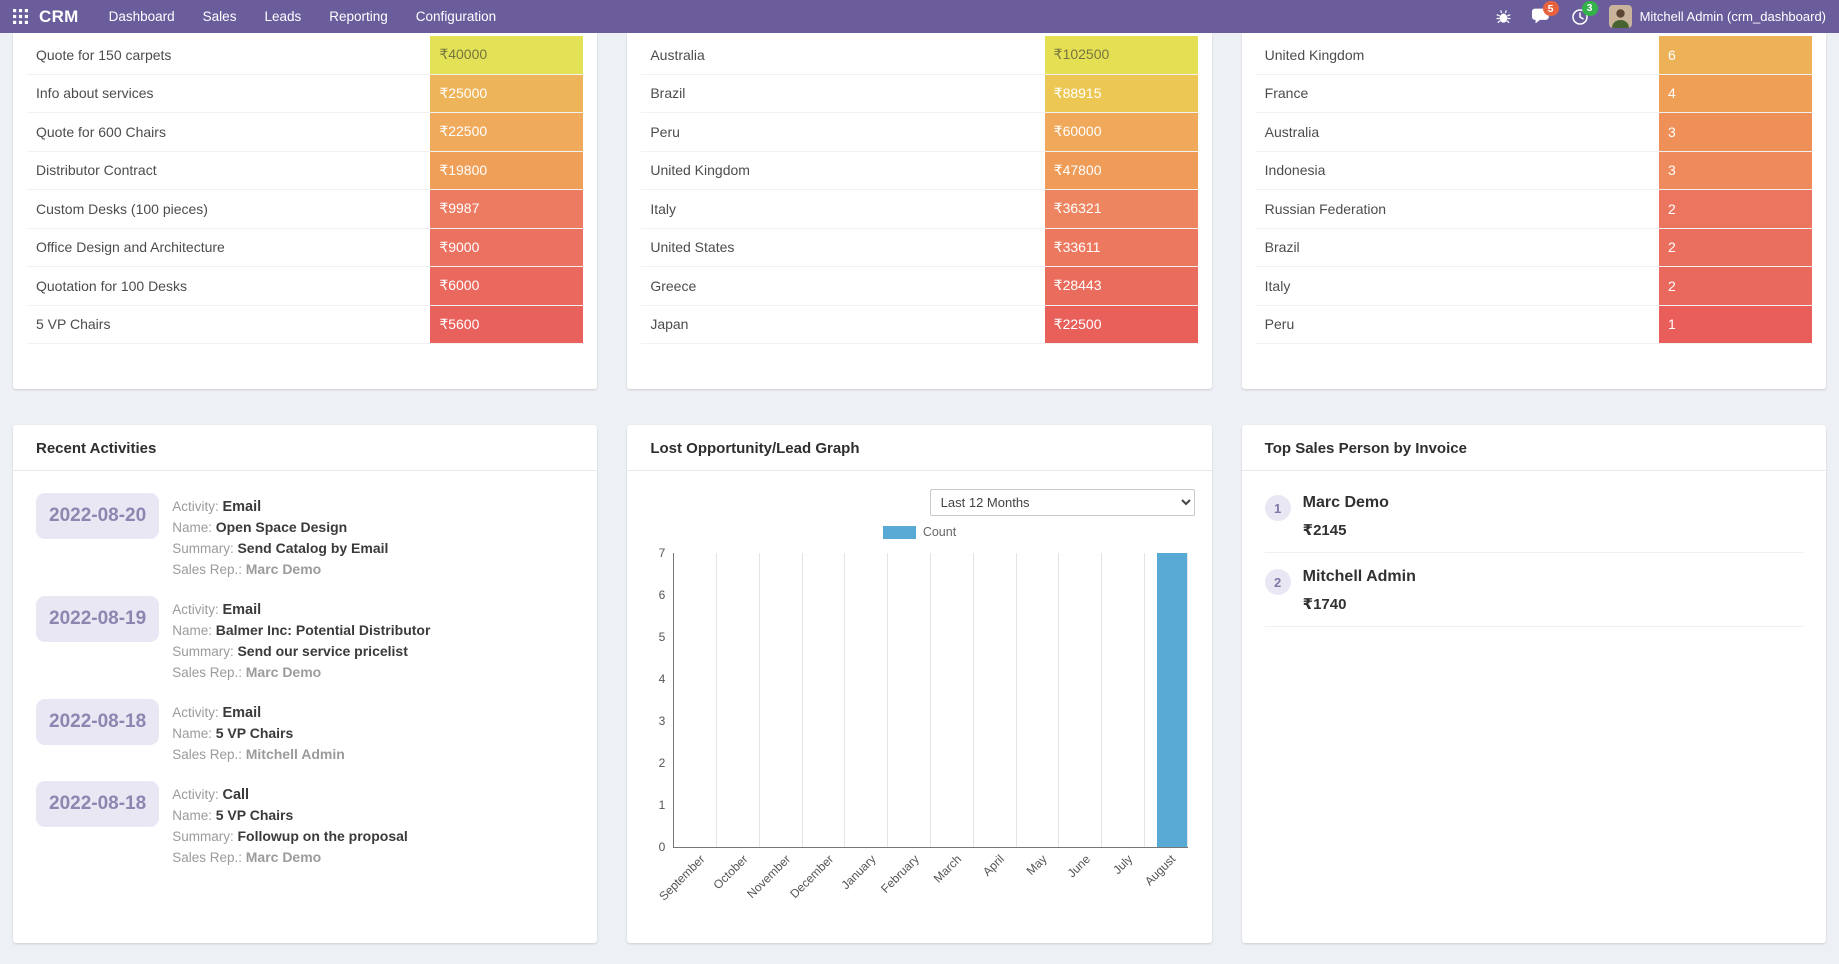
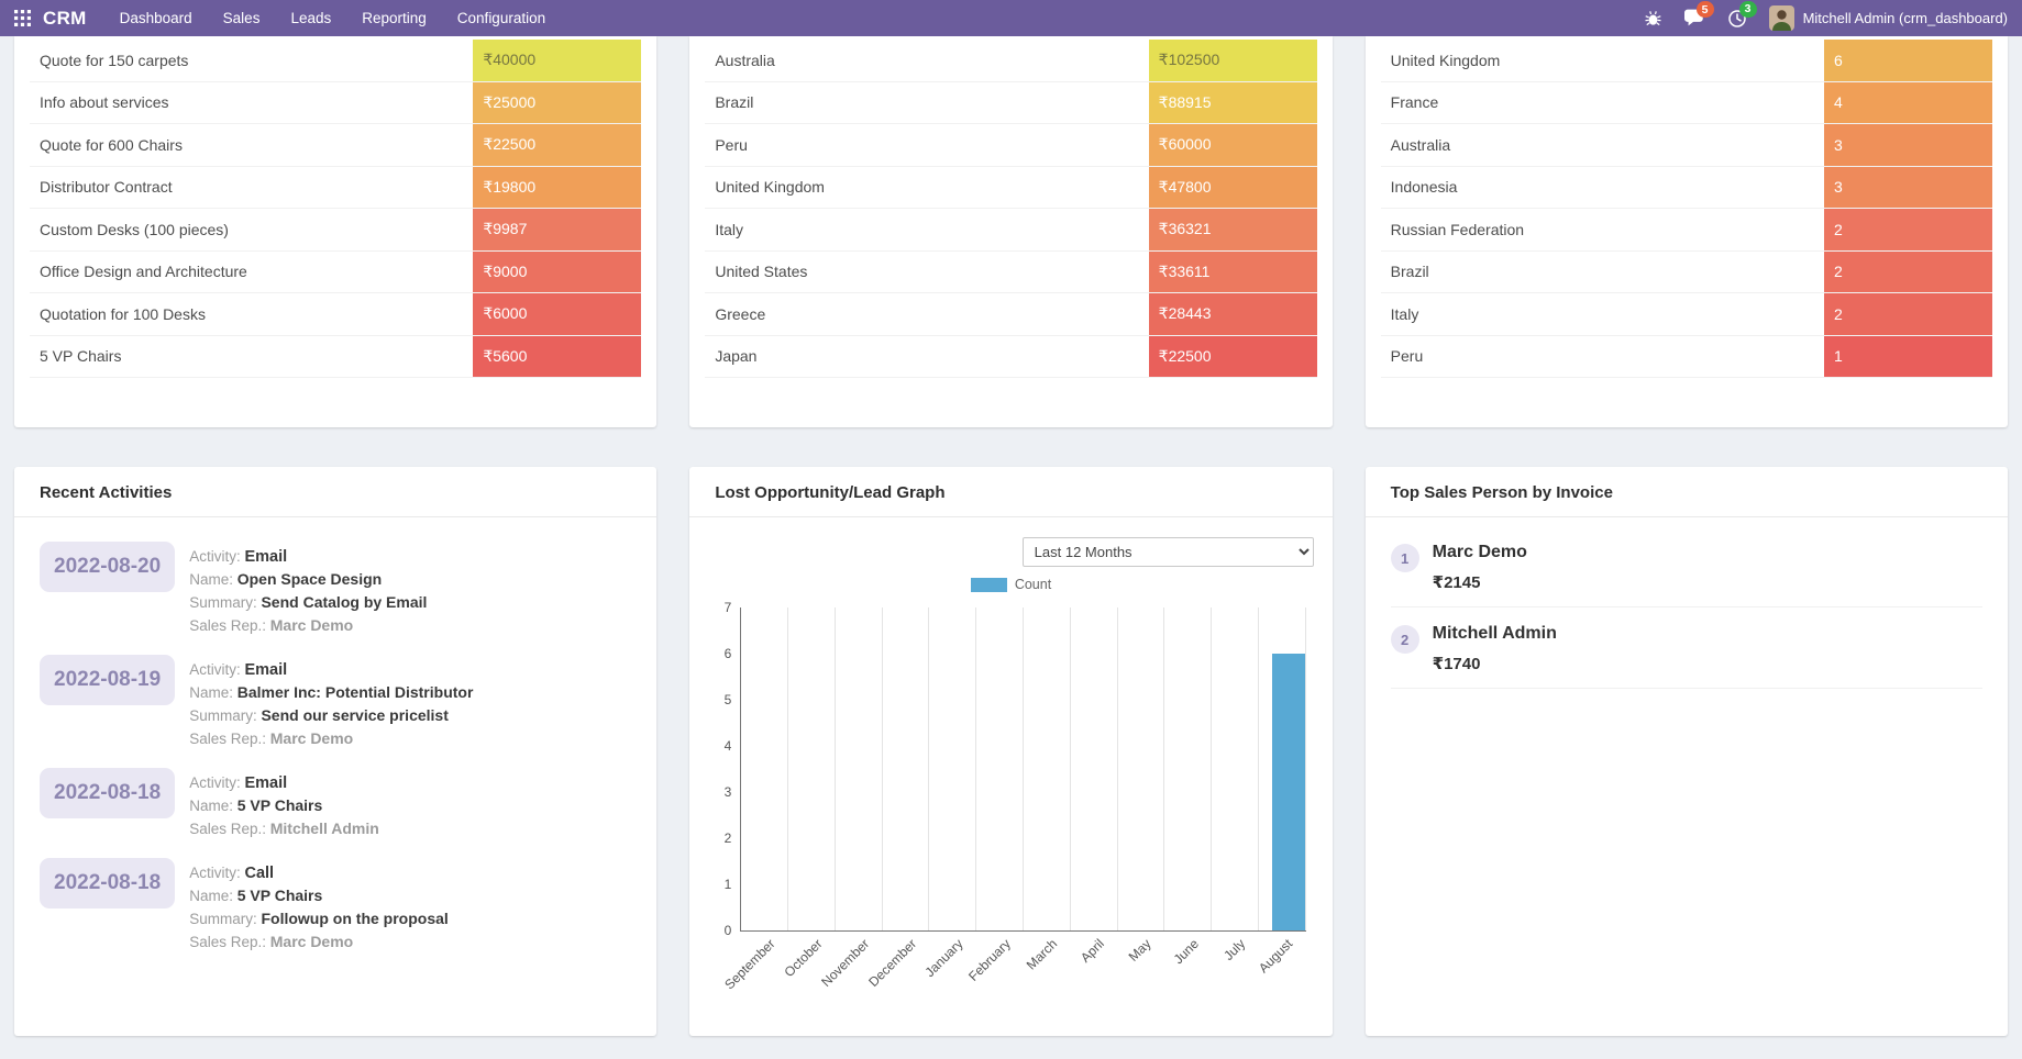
August: 7 -> 6
